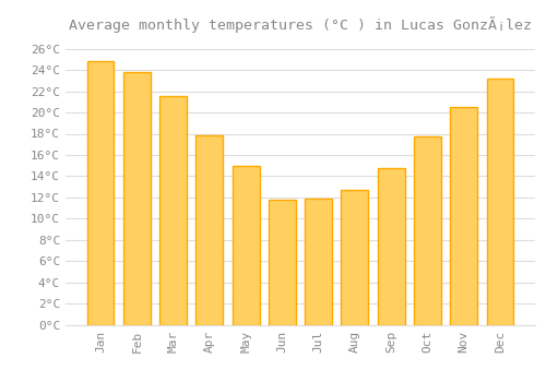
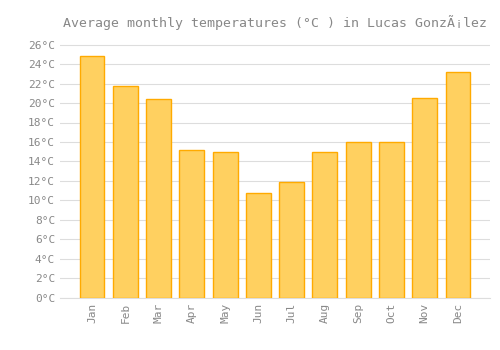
Feb: 23.8°C -> 21.8°C
Mar: 21.5°C -> 20.4°C
Apr: 17.8°C -> 15.2°C
Jun: 11.8°C -> 10.8°C
Aug: 12.7°C -> 15.0°C
Sep: 14.8°C -> 16.0°C
Oct: 17.7°C -> 16.0°C
